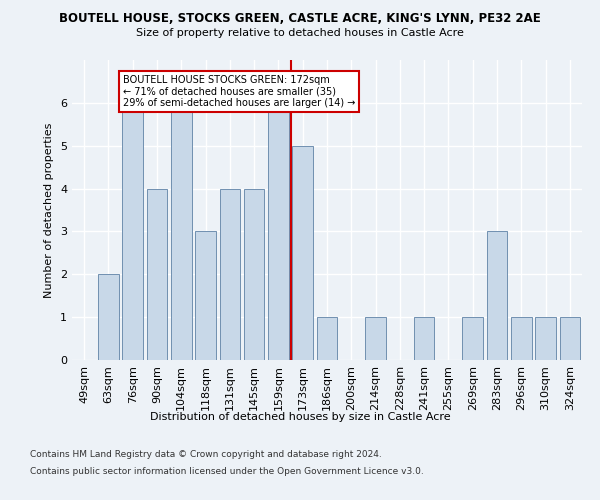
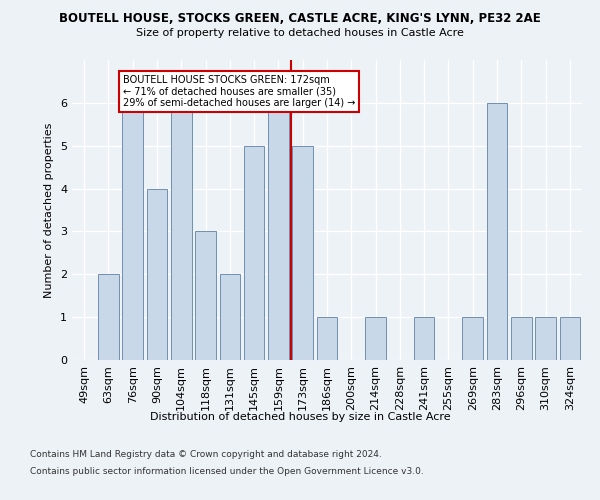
131sqm: 4 -> 2
145sqm: 4 -> 5
283sqm: 3 -> 6
